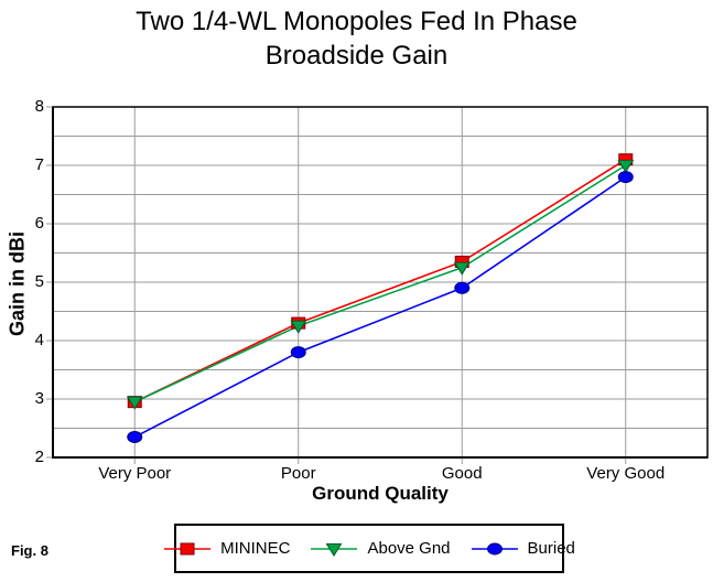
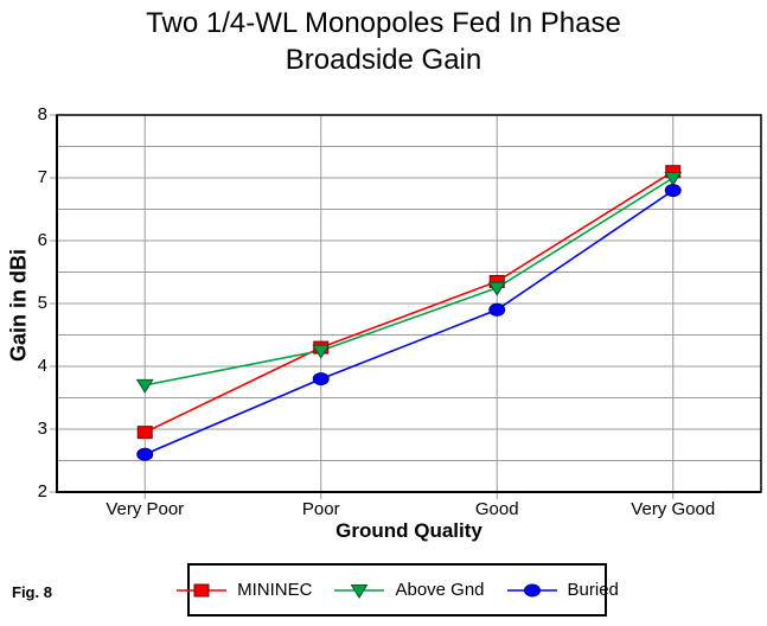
Above Gnd/Very Poor: 3.0 -> 3.7
Buried/Very Poor: 2.4 -> 2.6
